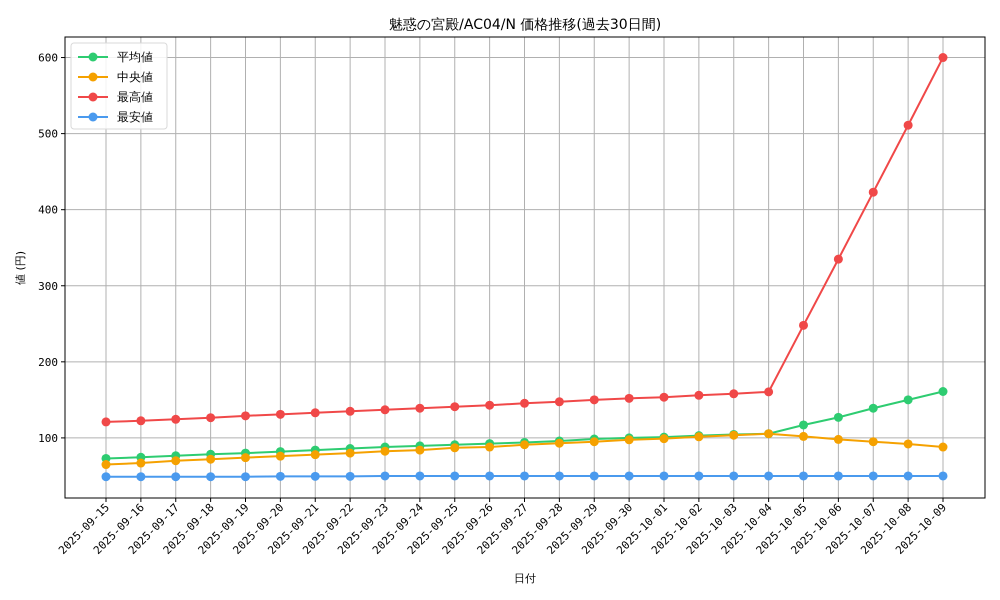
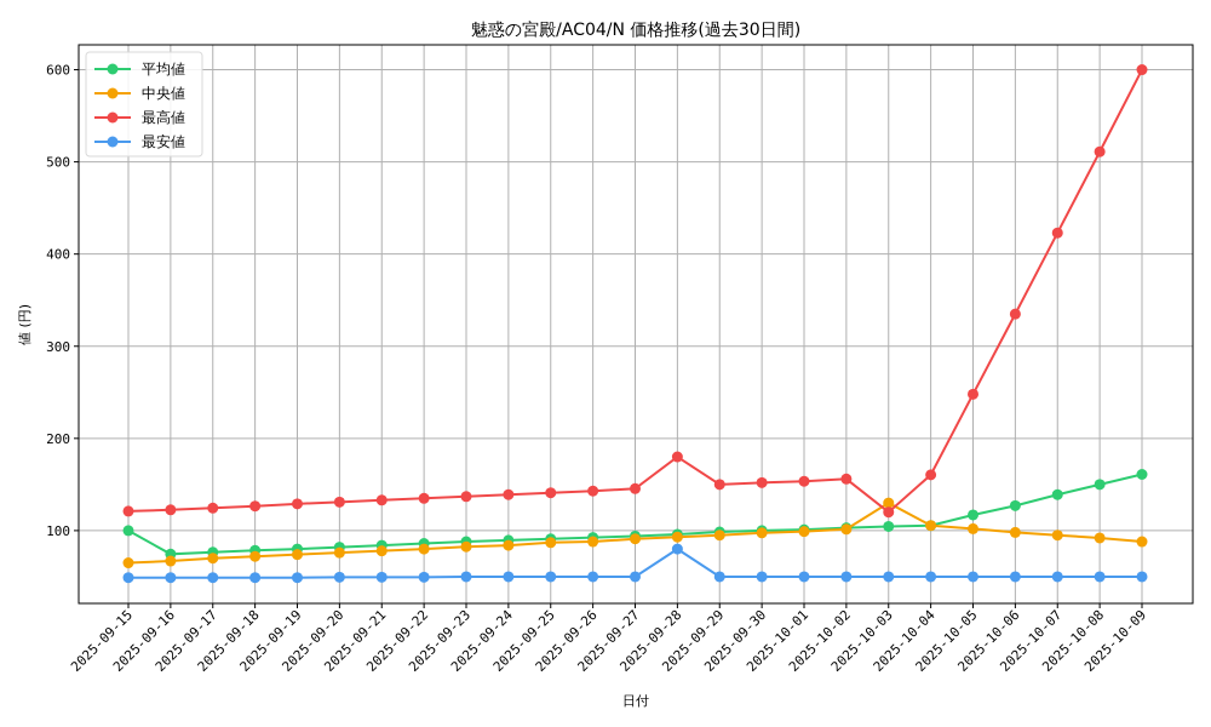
平均値/2025-09-15: 70 -> 100
最高値/2025-09-28: 150 -> 180
最安値/2025-09-28: 50 -> 80
中央値/2025-10-03: 100 -> 130
最高値/2025-10-03: 160 -> 120
